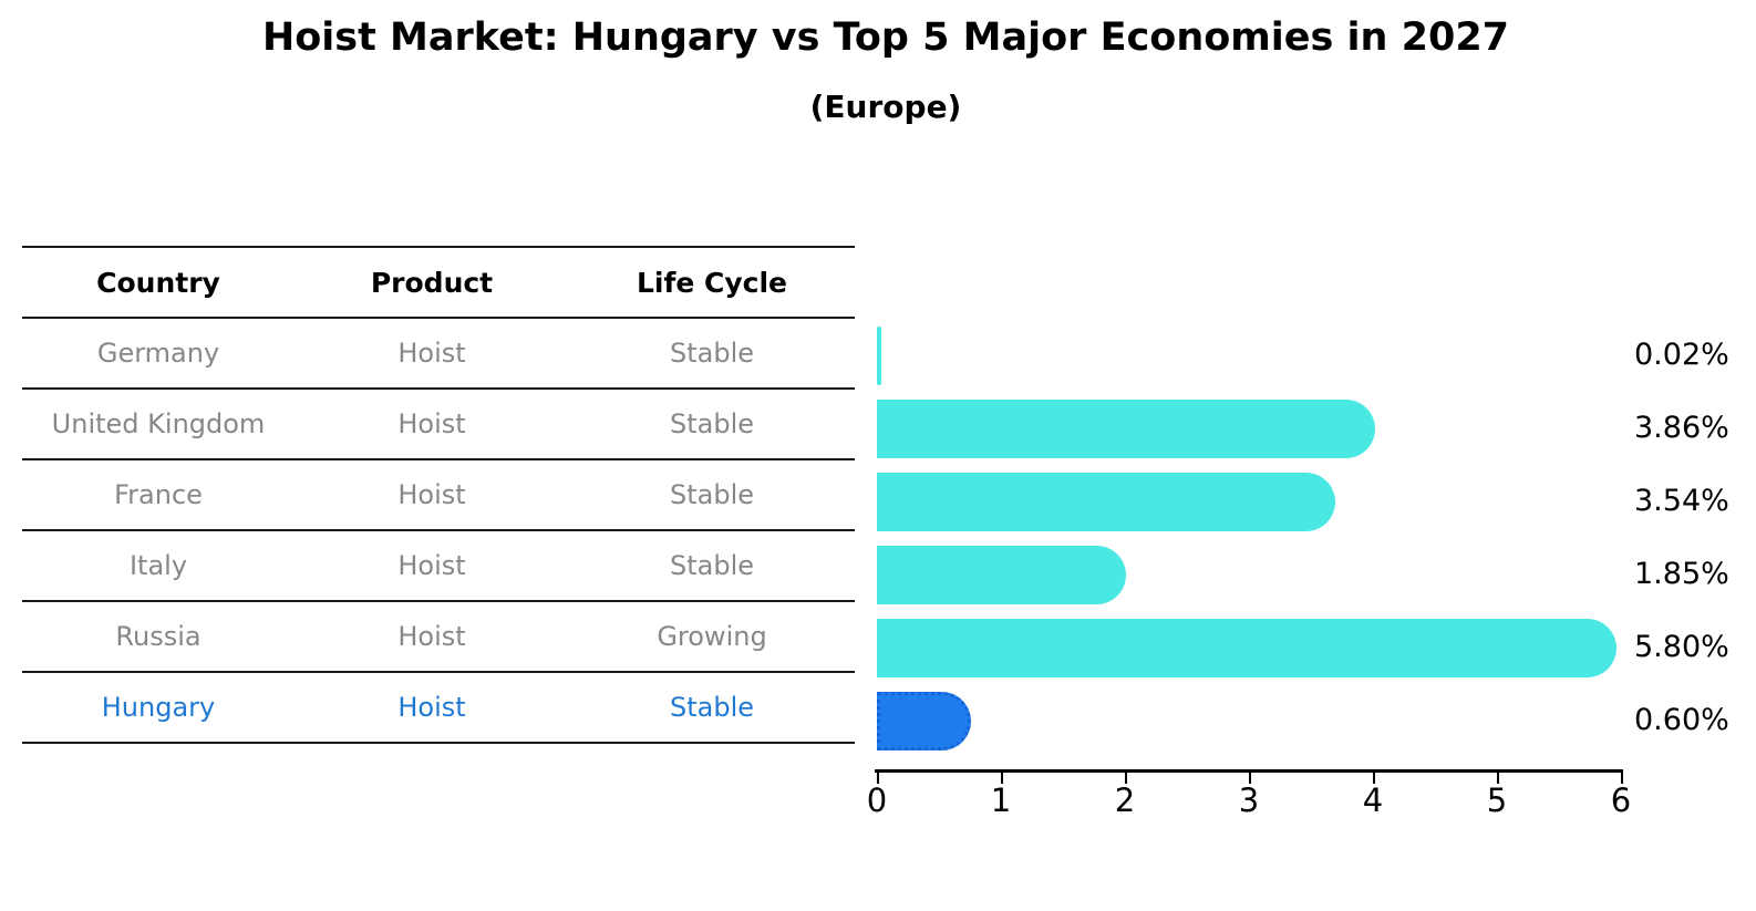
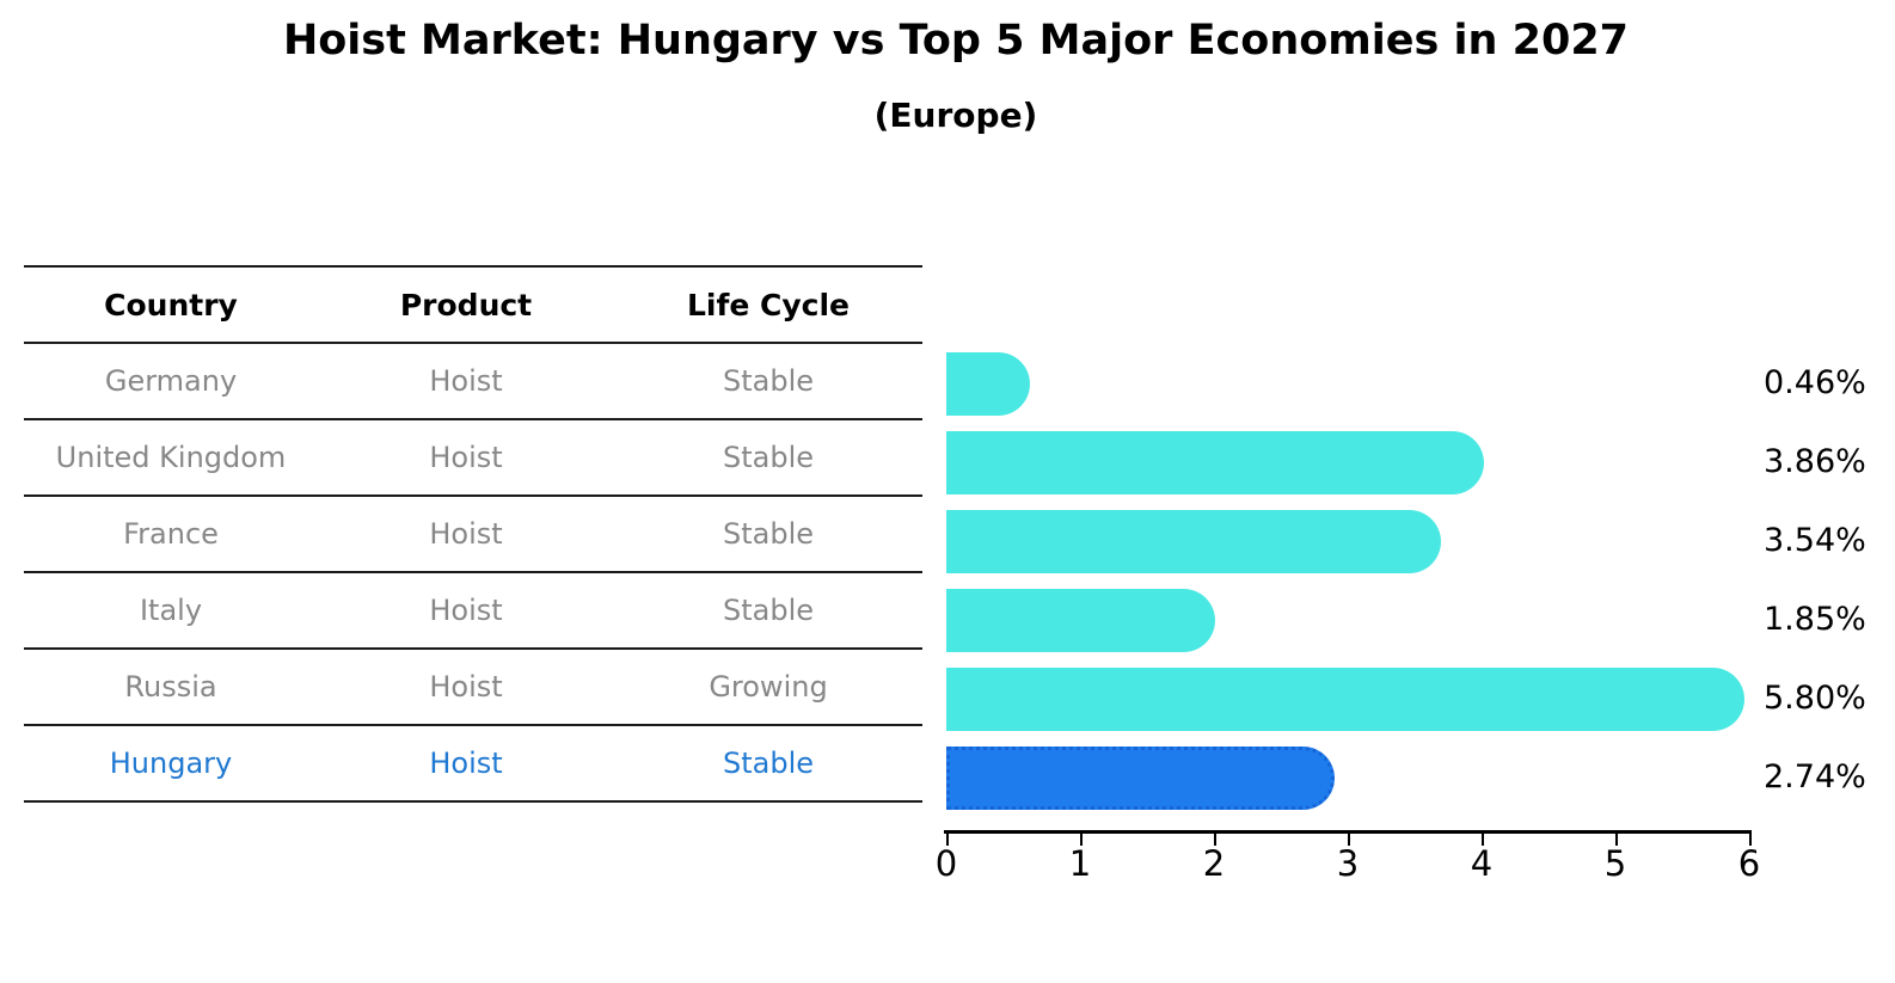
Germany: 0.02% -> 0.46%
Hungary: 0.60% -> 2.74%
